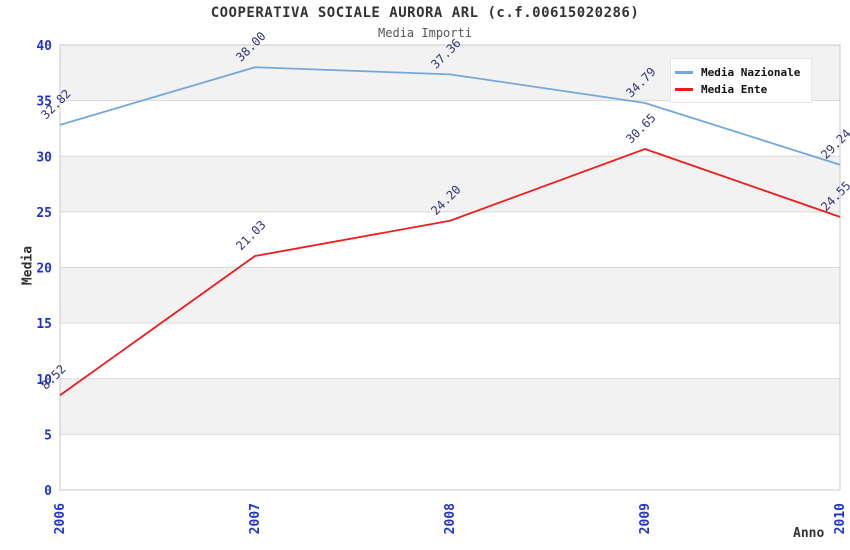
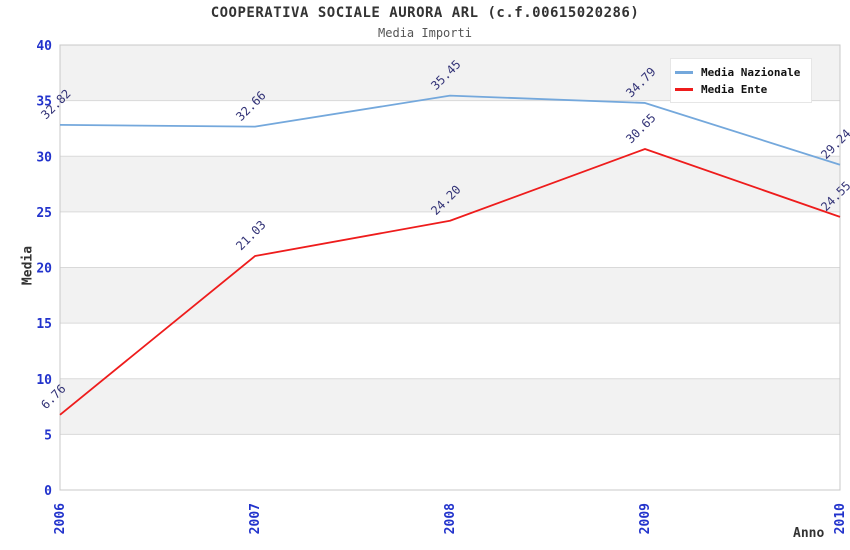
Media Ente/2006: 8.52 -> 6.76
Media Nazionale/2007: 38.00 -> 32.66
Media Nazionale/2008: 37.36 -> 35.45
